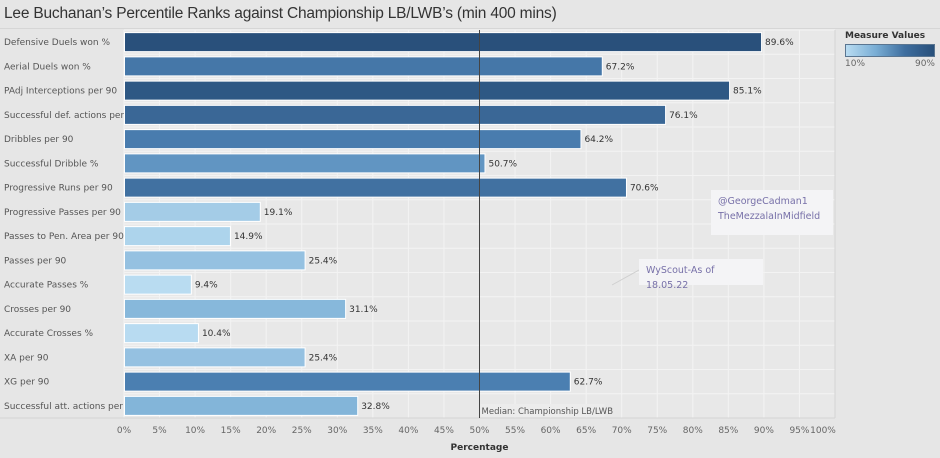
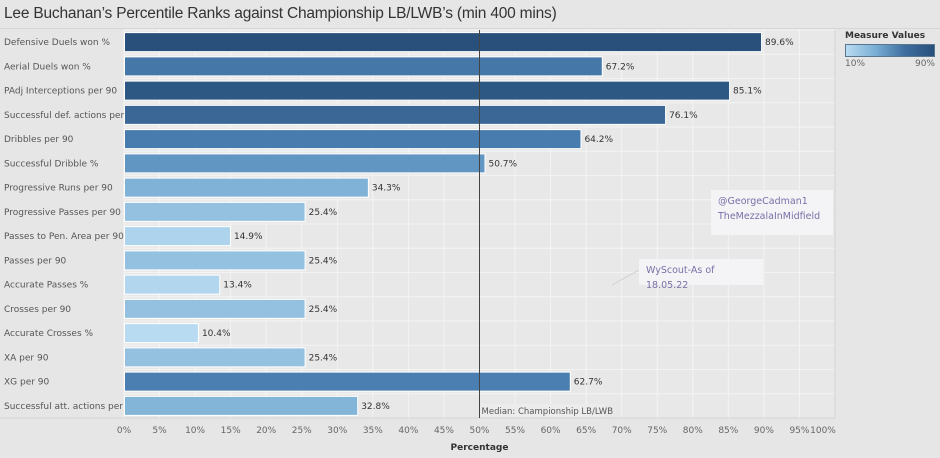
Progressive Runs per 90: 70.6% -> 34.3%
Progressive Passes per 90: 19.1% -> 25.4%
Accurate Passes %: 9.4% -> 13.4%
Crosses per 90: 31.1% -> 25.4%
